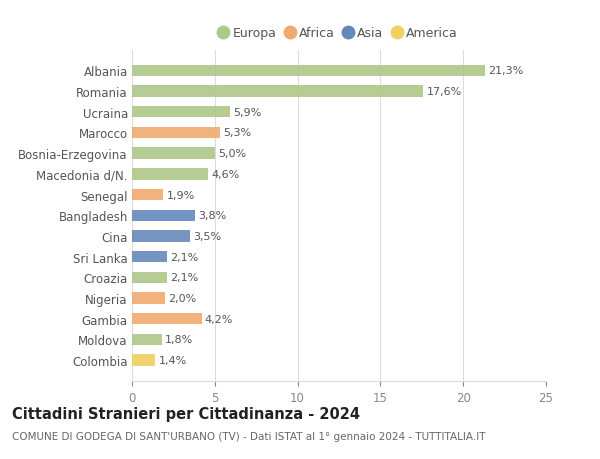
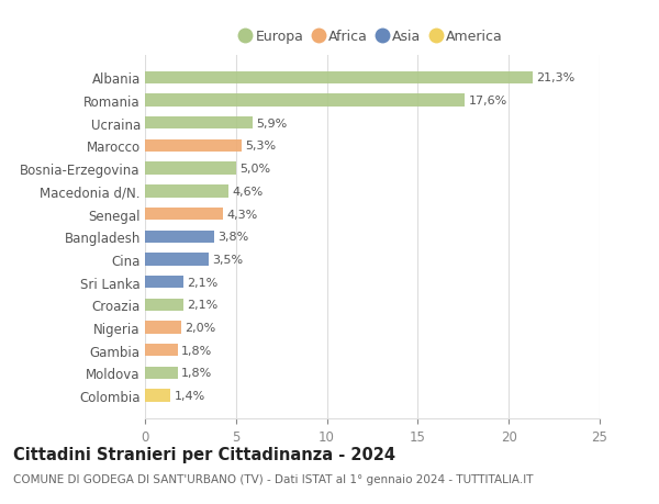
Senegal: 1,9% -> 4,3%
Gambia: 4,2% -> 1,8%
